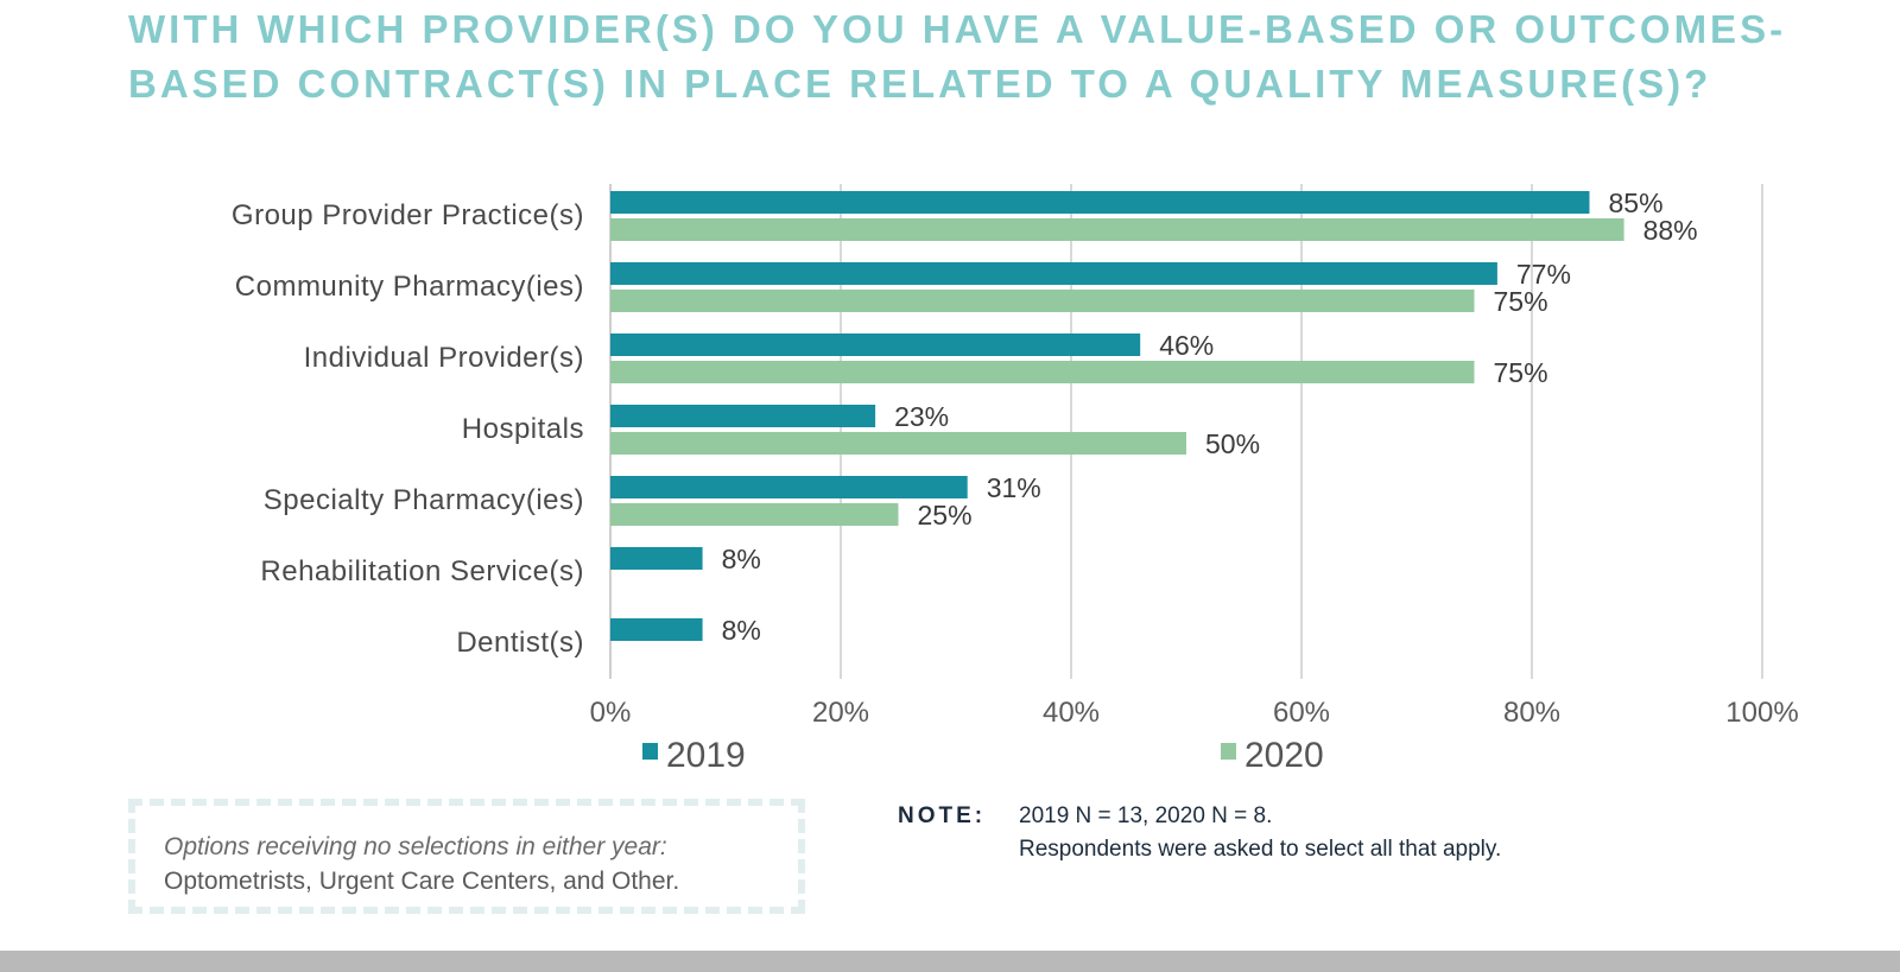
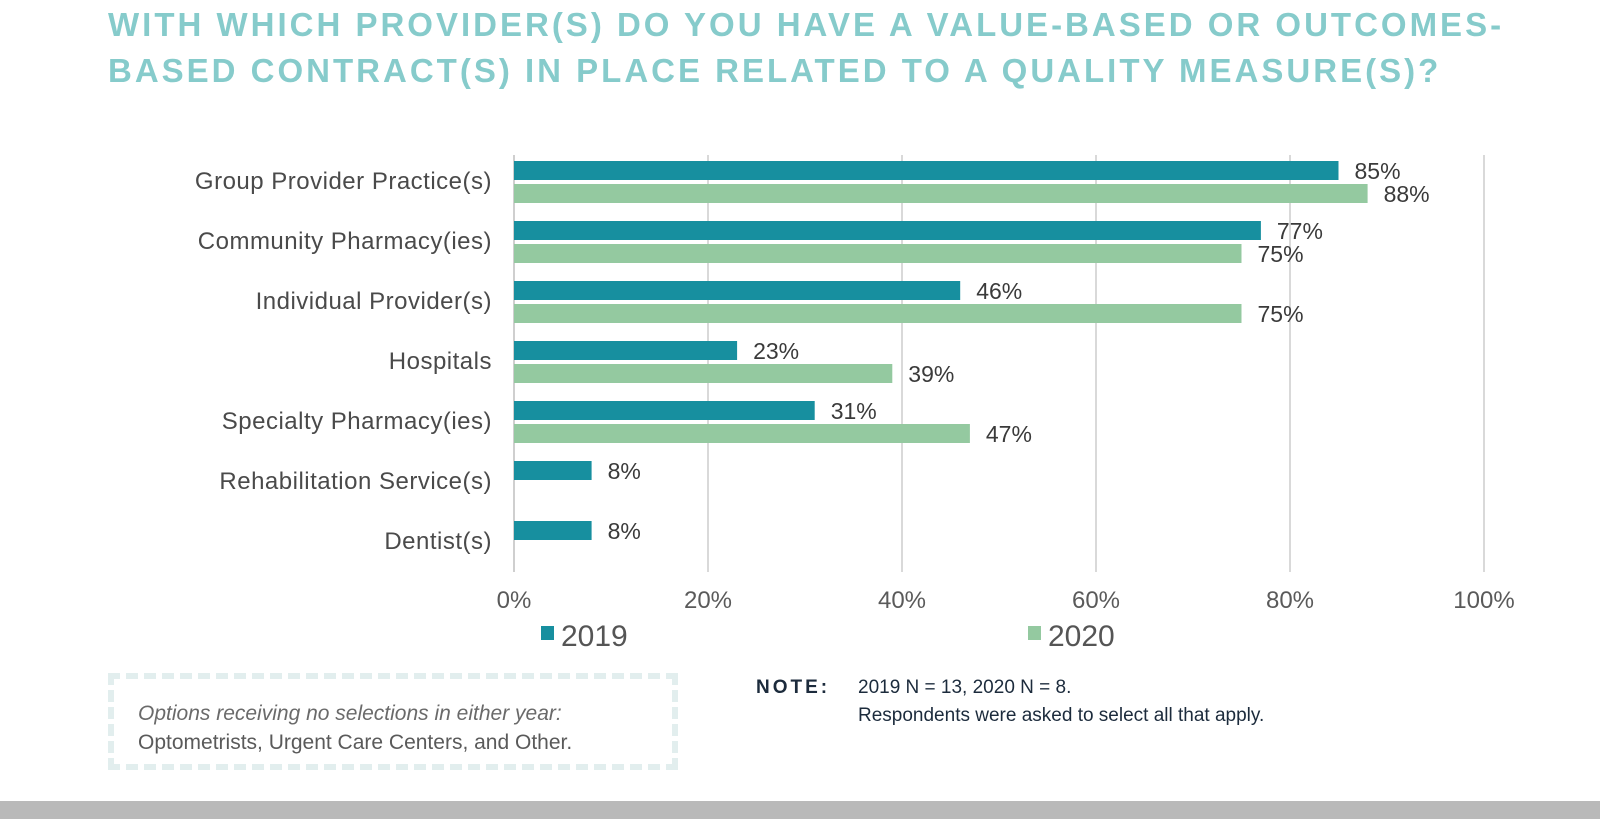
2020/Hospitals: 50% -> 39%
2020/Specialty Pharmacy(ies): 25% -> 47%
